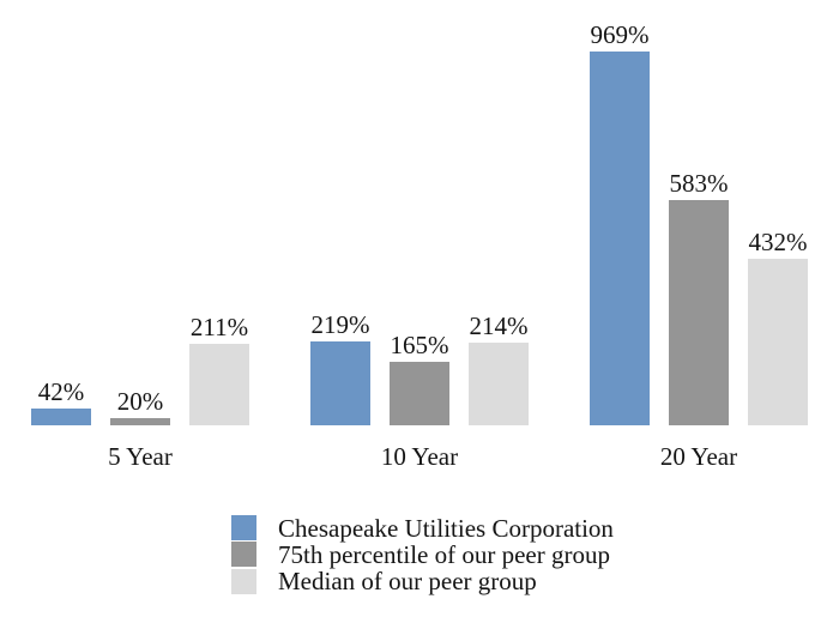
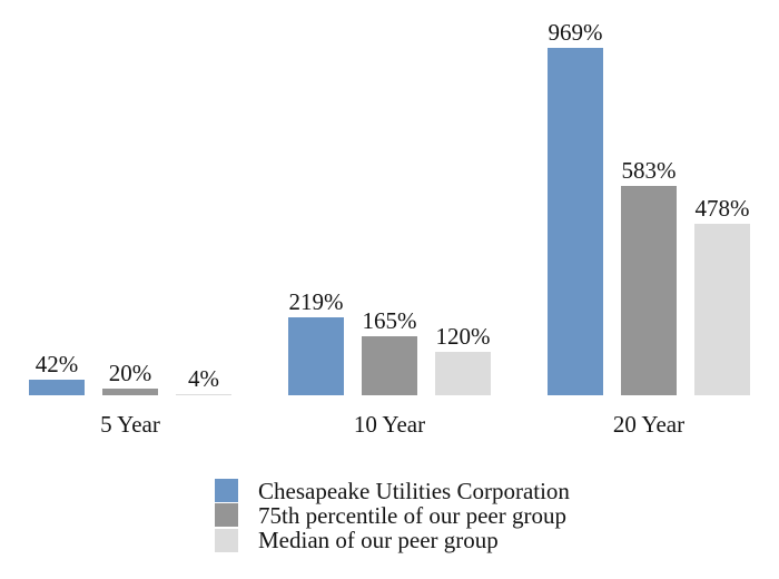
Median of our peer group/5 Year: 211% -> 4%
Median of our peer group/10 Year: 214% -> 120%
Median of our peer group/20 Year: 432% -> 478%
